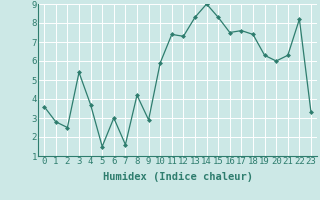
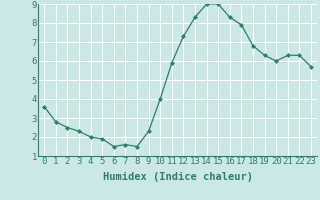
3: 5.4 -> 2.3
4: 3.7 -> 2.0
5: 1.5 -> 1.9
6: 3.0 -> 1.5
8: 4.2 -> 1.5
9: 2.9 -> 2.3
10: 5.9 -> 4.0
11: 7.4 -> 5.9
15: 8.3 -> 9.0
16: 7.5 -> 8.3
17: 7.6 -> 7.9
18: 7.4 -> 6.8
22: 8.2 -> 6.3
23: 3.3 -> 5.7
